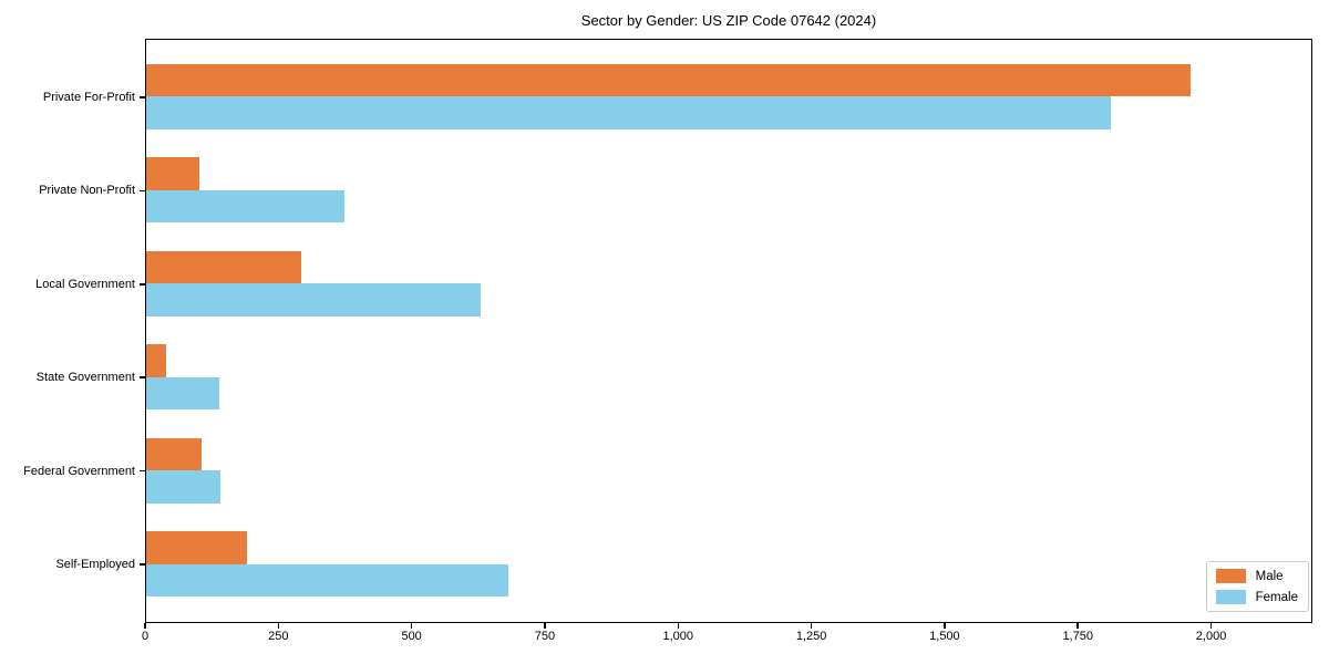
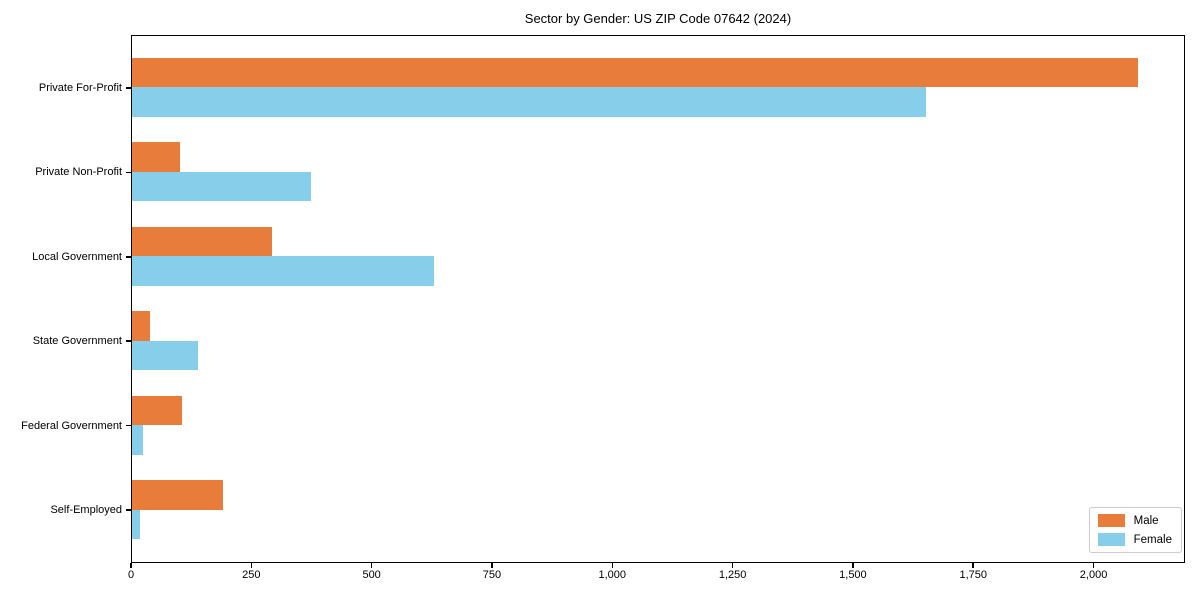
Male/Private For-Profit: 1960 -> 2090
Female/Private For-Profit: 1810 -> 1650
Female/Federal Government: 140 -> 20
Female/Self-Employed: 680 -> 20
